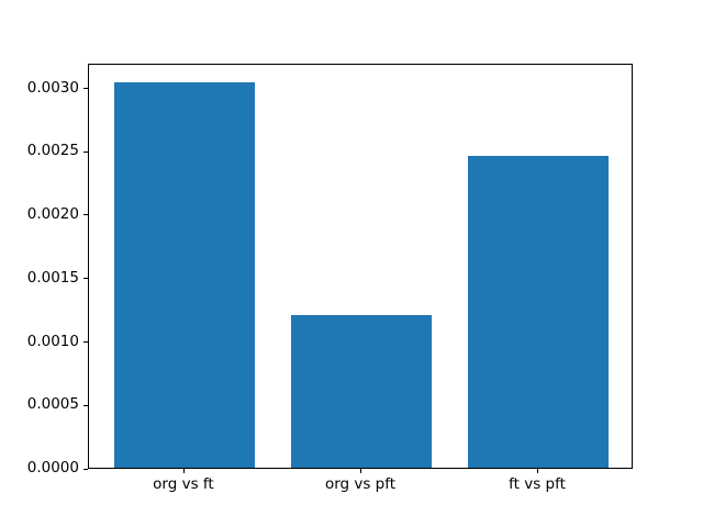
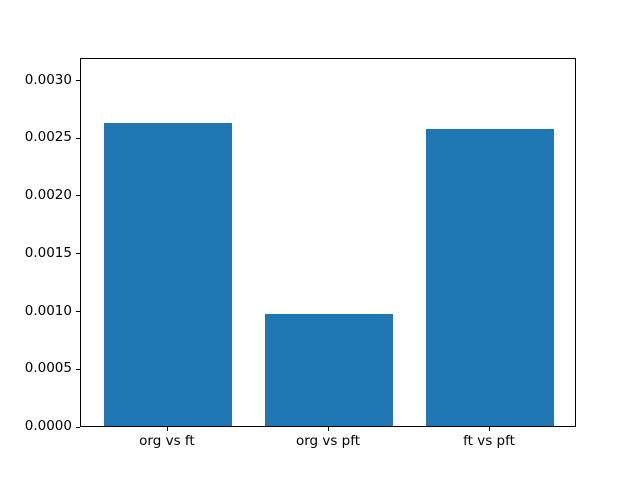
org vs ft: 0.00304 -> 0.00262
org vs pft: 0.00120 -> 0.00097
ft vs pft: 0.00246 -> 0.00257
